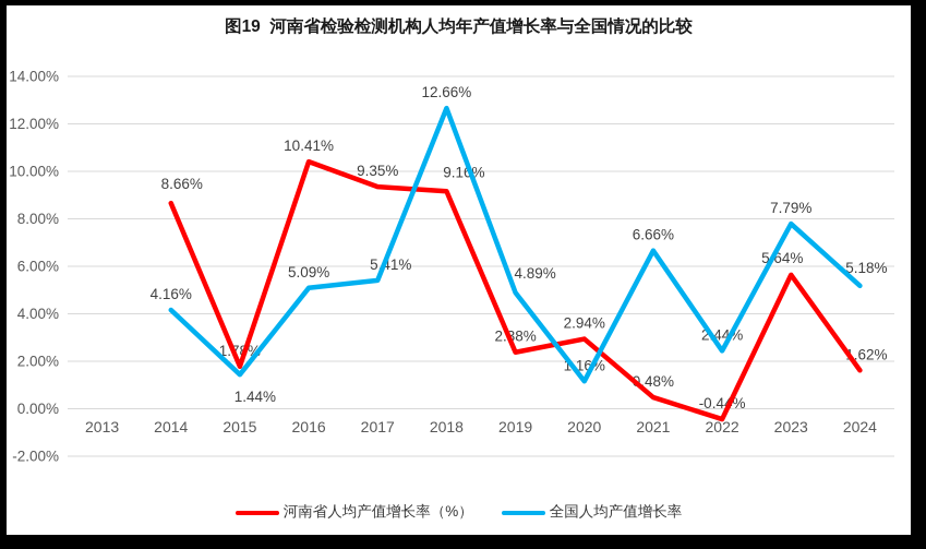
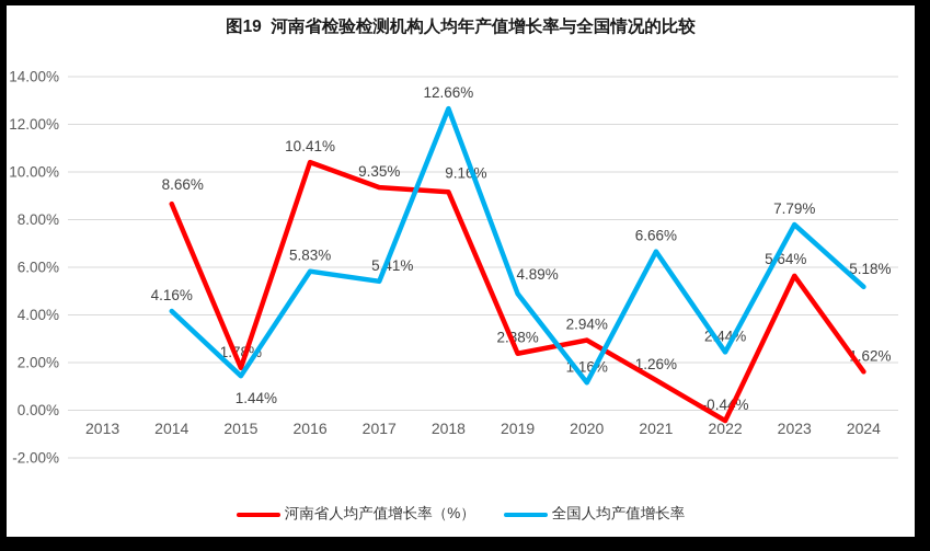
全国人均产值增长率/2016: 5.09% -> 5.83%
河南省人均产值增长率（%）/2021: 0.48% -> 1.26%
